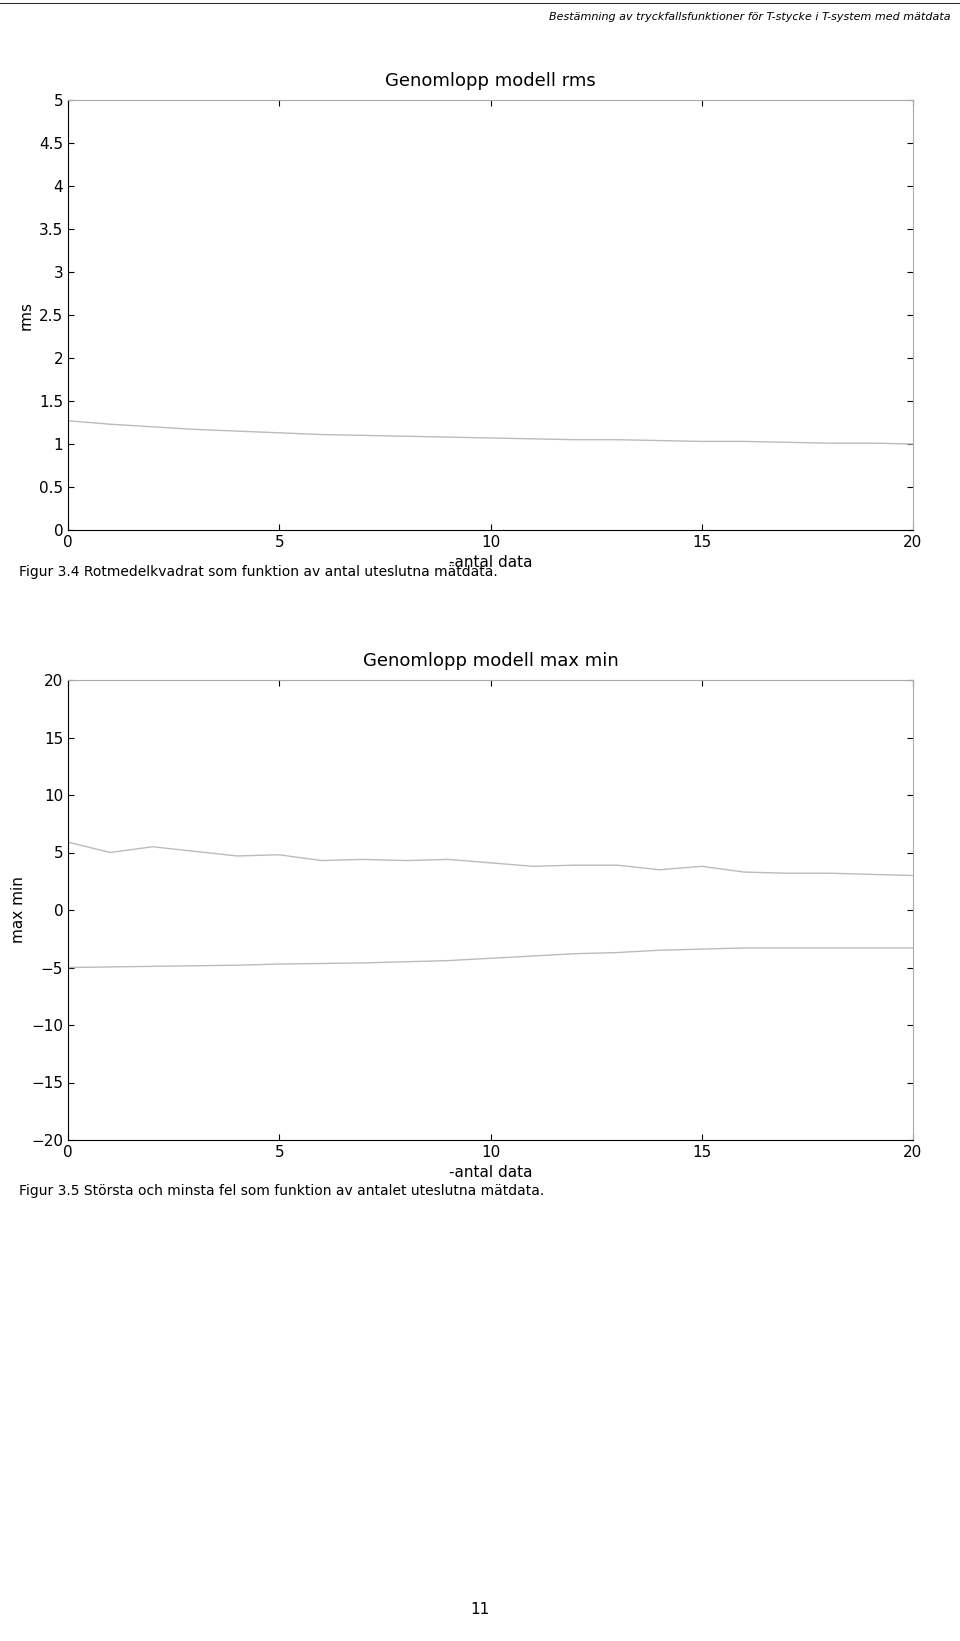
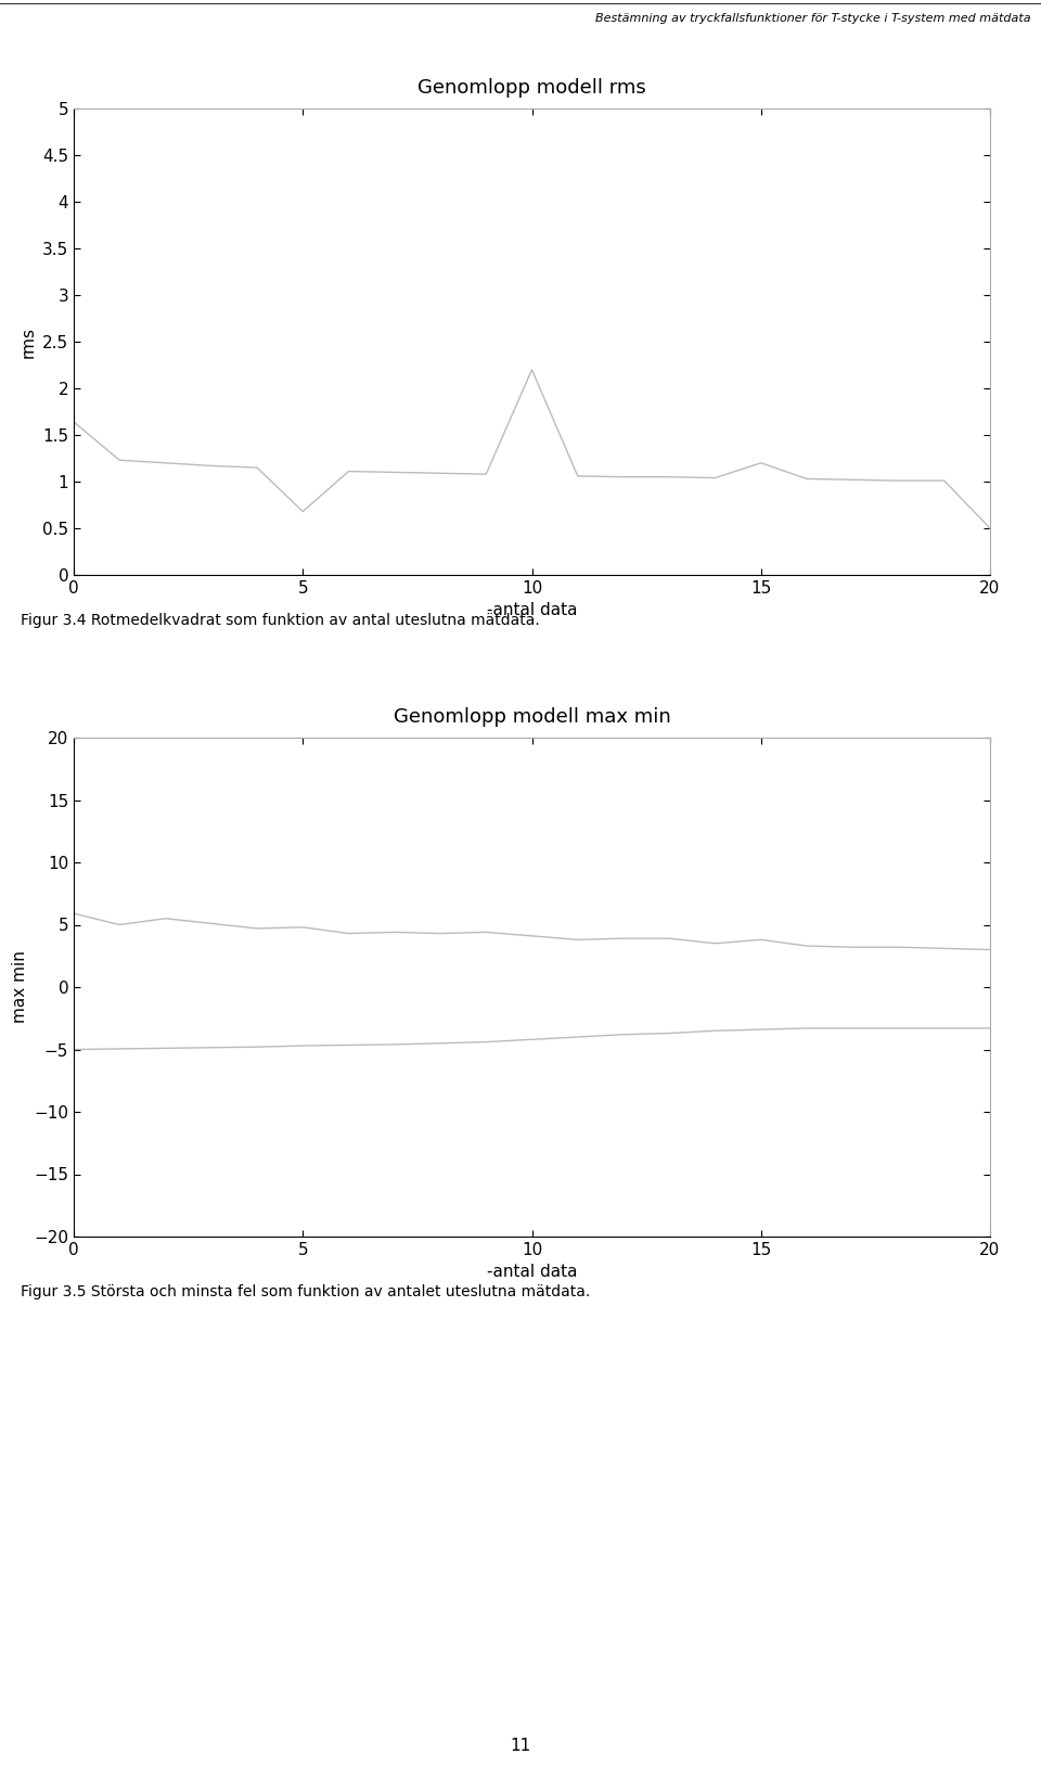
Genomlopp modell rms/0: 1.27 -> 1.64
Genomlopp modell rms/5: 1.13 -> 0.68
Genomlopp modell rms/10: 1.07 -> 2.20
Genomlopp modell rms/15: 1.03 -> 1.20
Genomlopp modell rms/20: 1.00 -> 0.50
